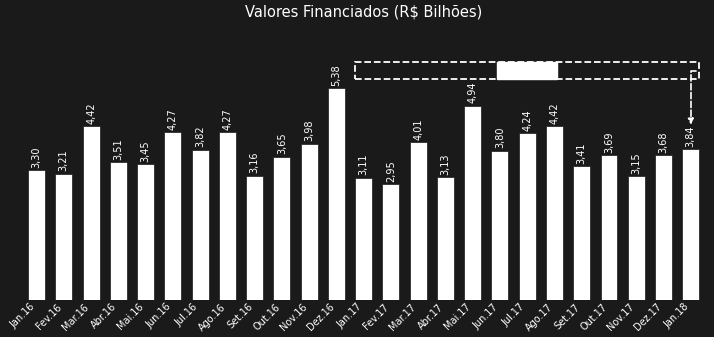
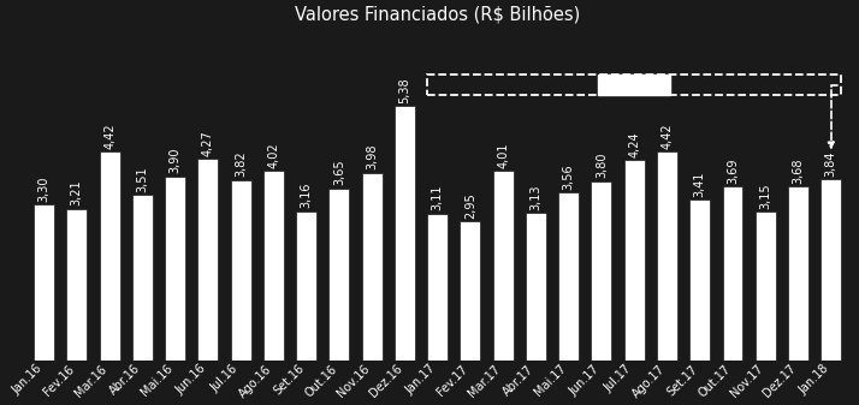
Mai.16: 3,45 -> 3,90
Ago.16: 4,27 -> 4,02
Mai.17: 4,94 -> 3,56
